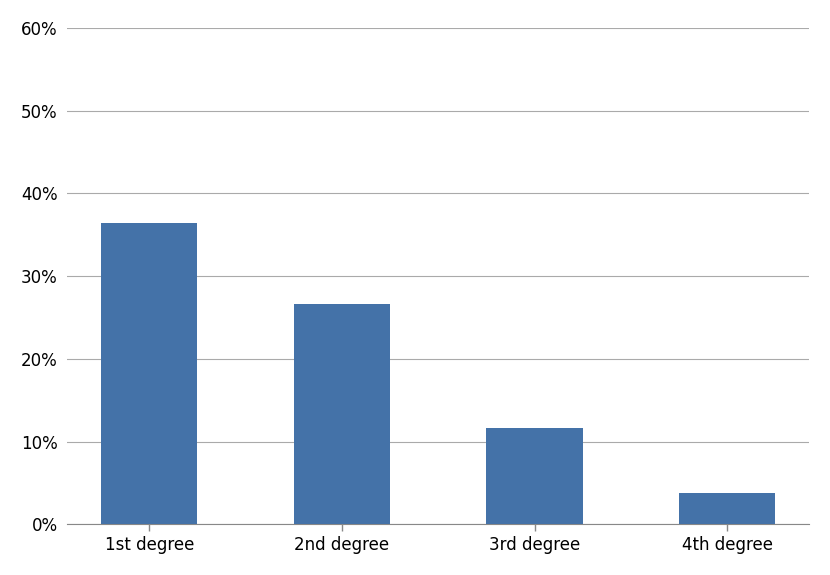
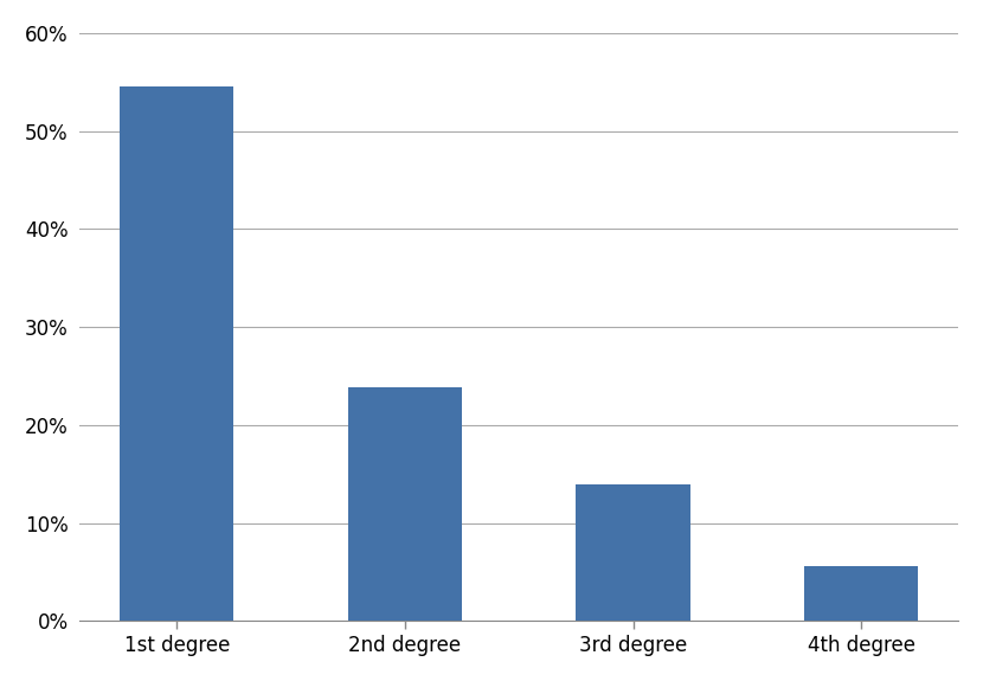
1st degree: 36.4% -> 54.5%
2nd degree: 26.6% -> 23.8%
3rd degree: 11.6% -> 14.0%
4th degree: 3.8% -> 5.6%
